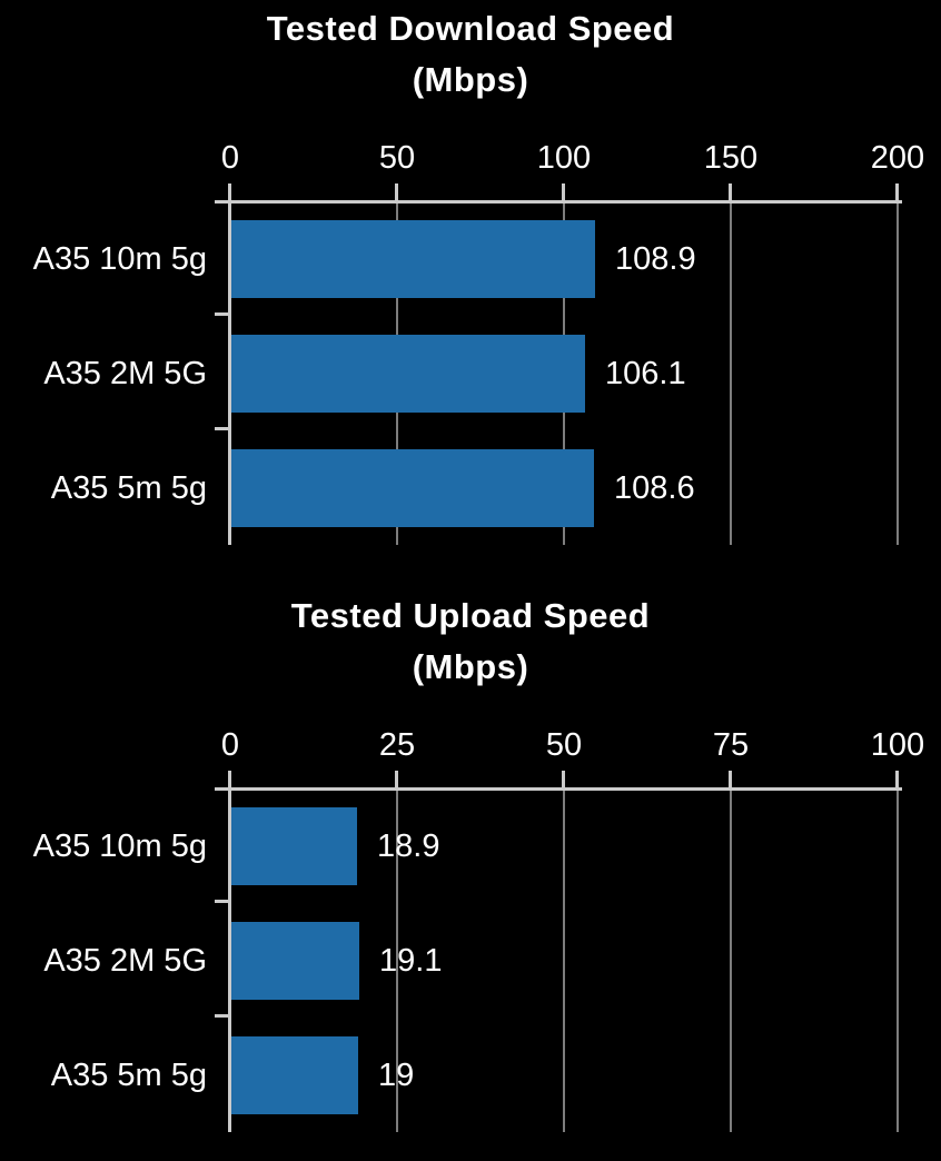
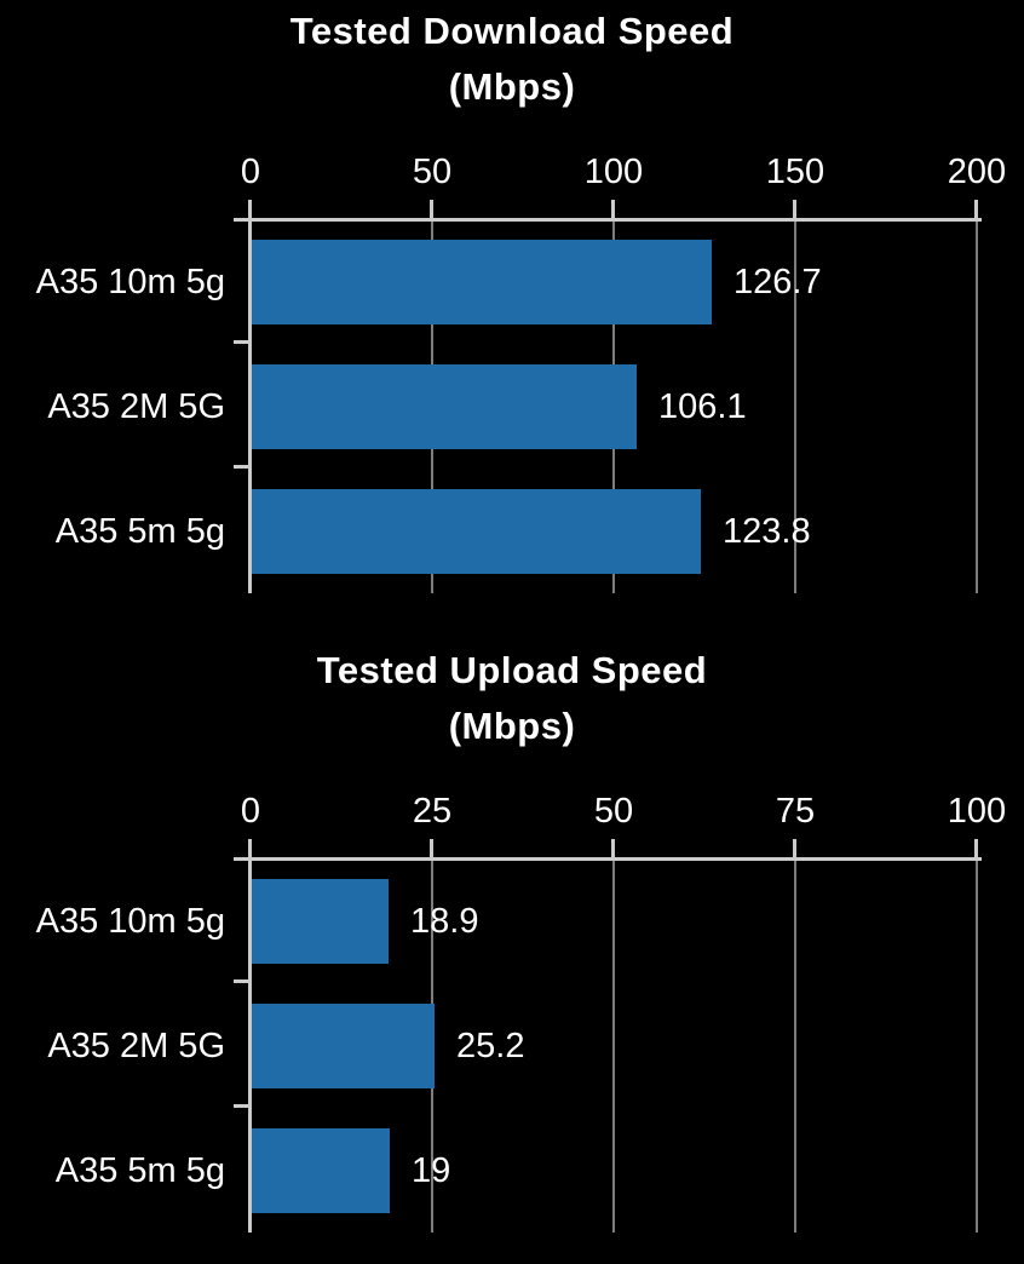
Tested Download Speed/A35 10m 5g: 108.9 -> 126.7
Tested Download Speed/A35 5m 5g: 108.6 -> 123.8
Tested Upload Speed/A35 2M 5G: 19.1 -> 25.2
